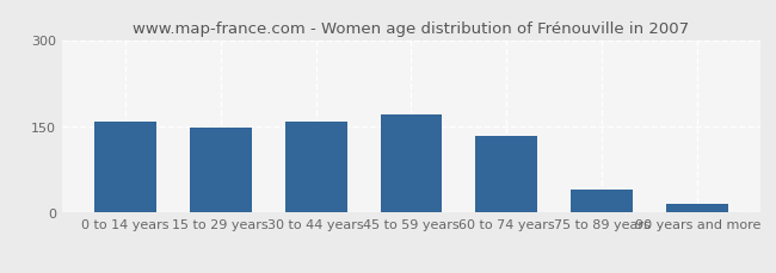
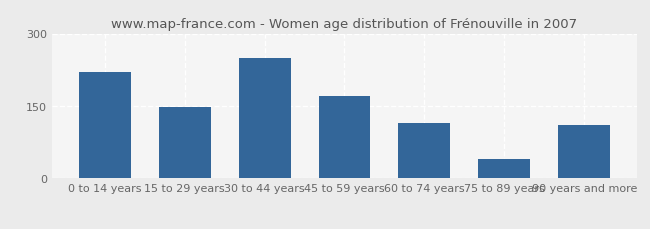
0 to 14 years: 158 -> 220
30 to 44 years: 158 -> 250
60 to 74 years: 133 -> 115
90 years and more: 15 -> 110
